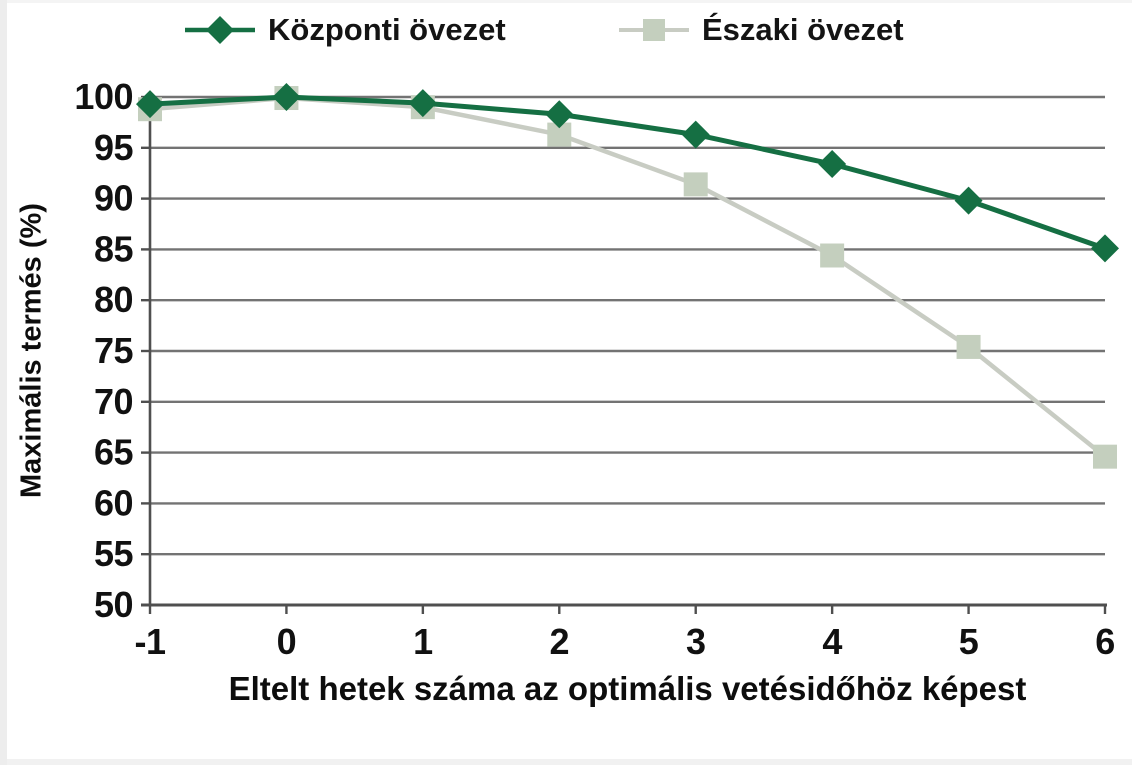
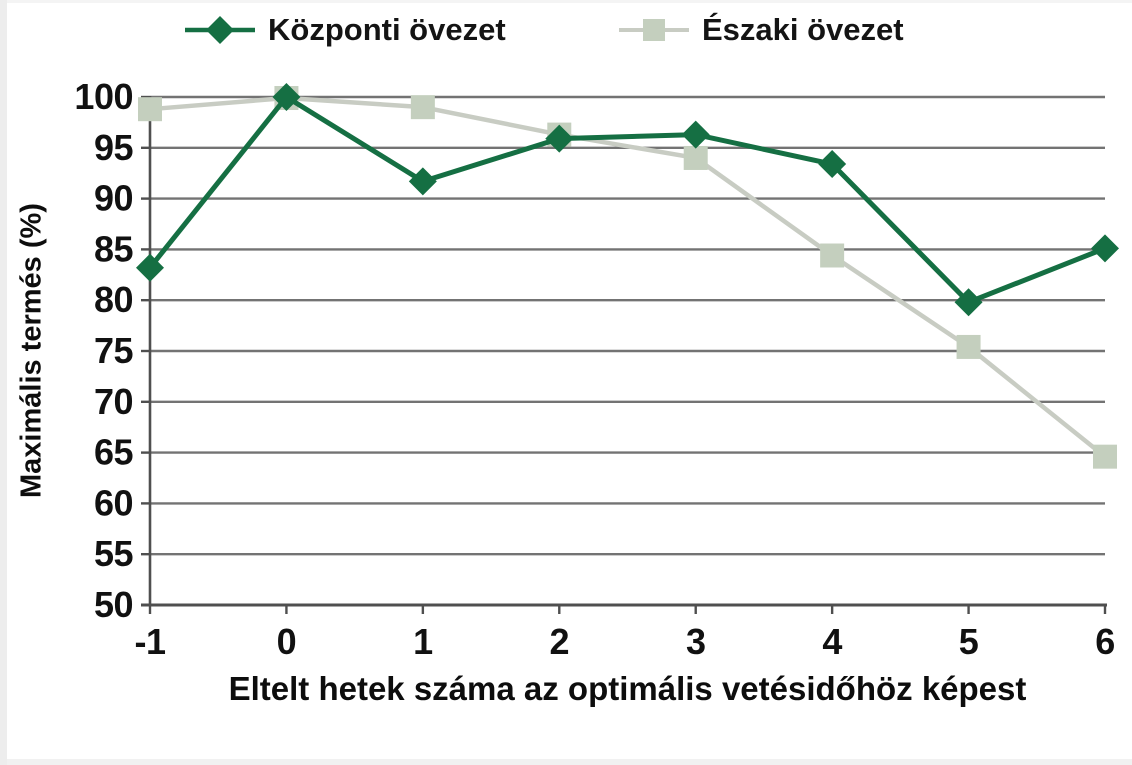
Központi övezet/-1: 99.3 -> 83.2
Központi övezet/1: 99.4 -> 91.7
Központi övezet/2: 98.3 -> 95.9
Északi övezet/3: 91.4 -> 94.0
Központi övezet/5: 89.8 -> 79.8
